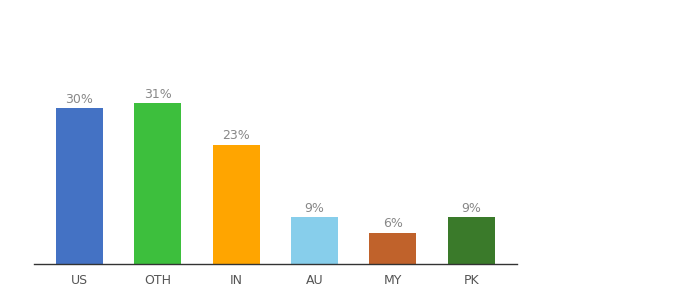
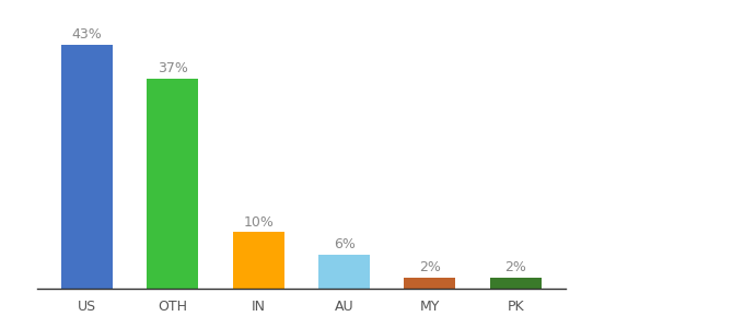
US: 30% -> 43%
OTH: 31% -> 37%
IN: 23% -> 10%
AU: 9% -> 6%
MY: 6% -> 2%
PK: 9% -> 2%
